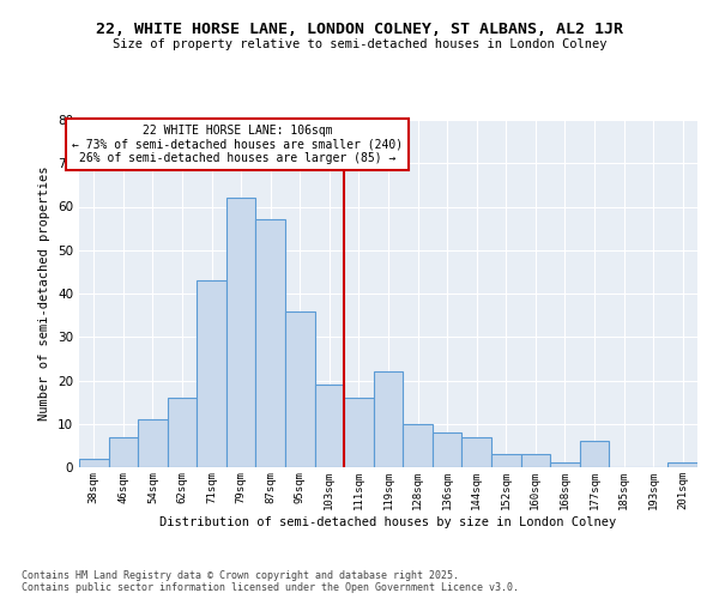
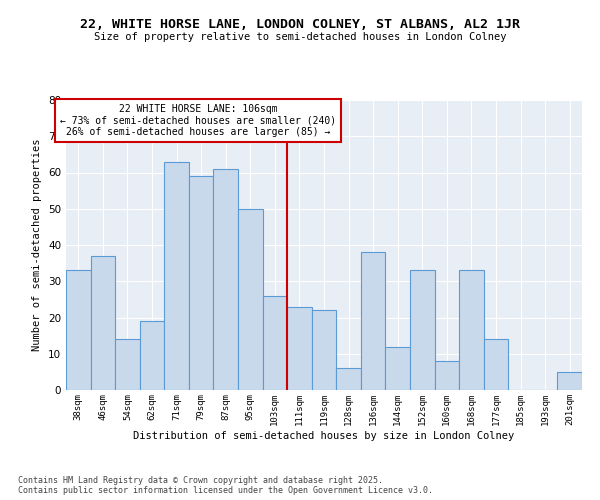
38sqm: 2 -> 33
46sqm: 7 -> 37
54sqm: 11 -> 14
62sqm: 16 -> 19
71sqm: 43 -> 63
79sqm: 62 -> 59
87sqm: 57 -> 61
95sqm: 36 -> 50
103sqm: 19 -> 26
111sqm: 16 -> 23
128sqm: 10 -> 6
136sqm: 8 -> 38
144sqm: 7 -> 12
152sqm: 3 -> 33
160sqm: 3 -> 8
168sqm: 1 -> 33
177sqm: 6 -> 14
201sqm: 1 -> 5
